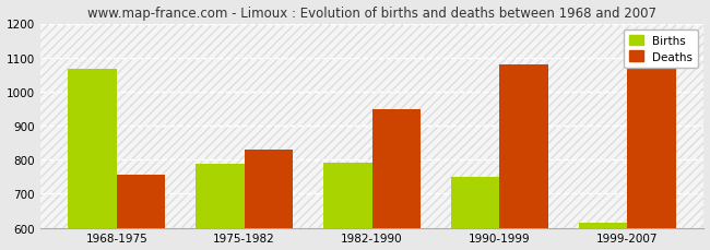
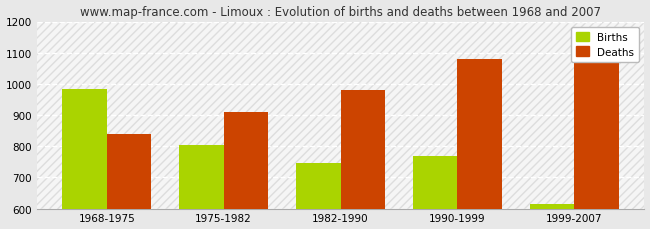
Births/1968-1975: 1068 -> 985
Deaths/1968-1975: 756 -> 840
Births/1975-1982: 787 -> 805
Deaths/1975-1982: 828 -> 910
Births/1982-1990: 790 -> 745
Deaths/1982-1990: 948 -> 980
Births/1990-1999: 749 -> 770
